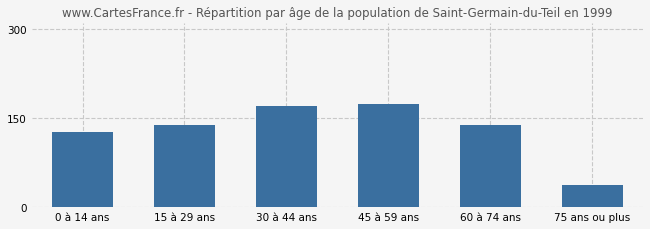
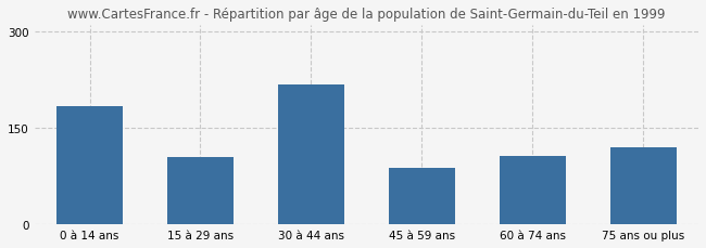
0 à 14 ans: 126 -> 184
15 à 29 ans: 138 -> 104
30 à 44 ans: 170 -> 218
45 à 59 ans: 173 -> 88
60 à 74 ans: 138 -> 106
75 ans ou plus: 38 -> 120
